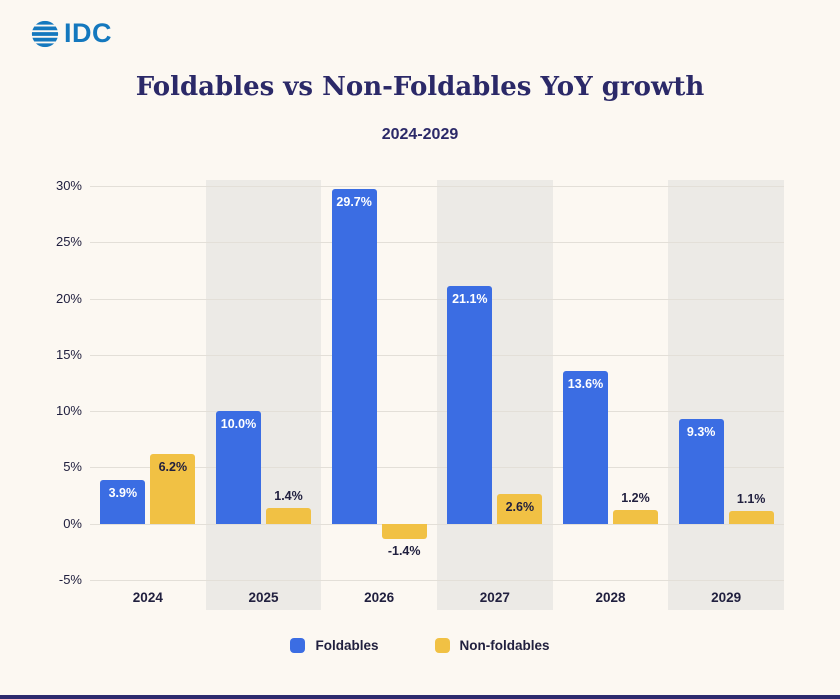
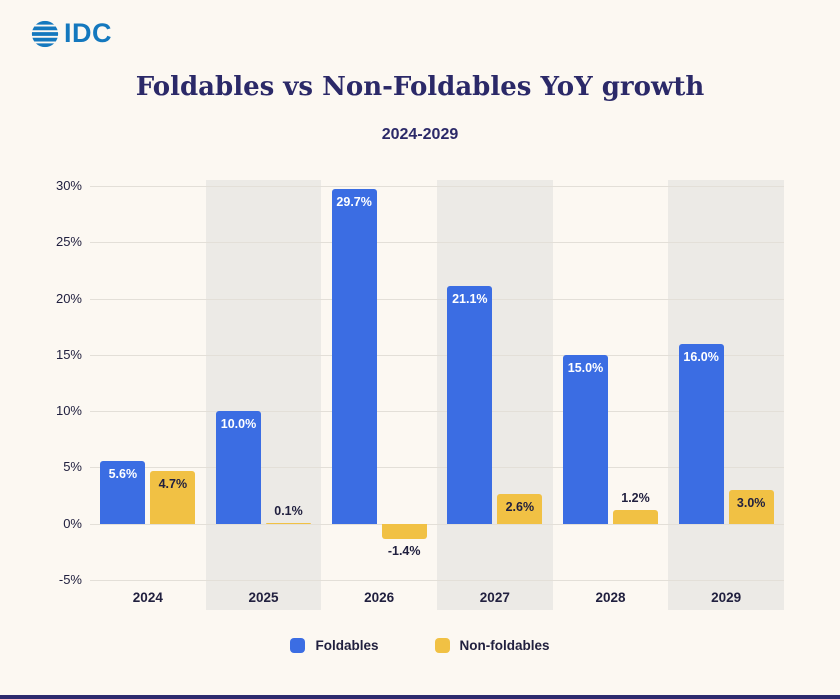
Foldables/2024: 3.9% -> 5.6%
Non-foldables/2024: 6.2% -> 4.7%
Non-foldables/2025: 1.4% -> 0.1%
Foldables/2028: 13.6% -> 15.0%
Foldables/2029: 9.3% -> 16.0%
Non-foldables/2029: 1.1% -> 3.0%
